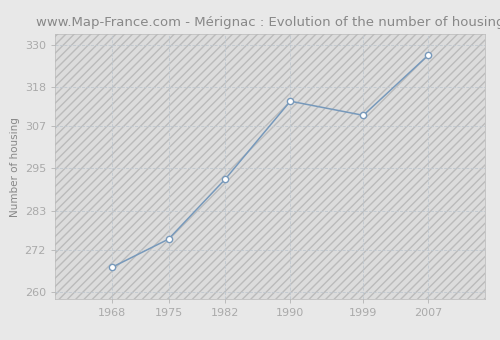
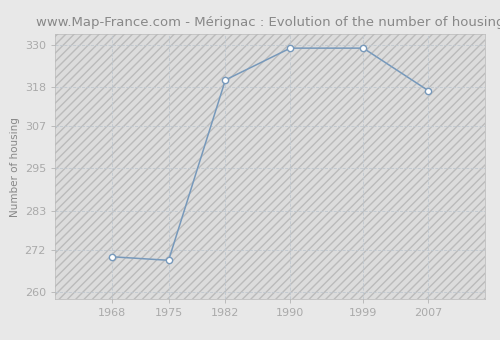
1968: 267 -> 270
1975: 275 -> 269
1982: 292 -> 320
1990: 314 -> 329
1999: 310 -> 329
2007: 327 -> 317
